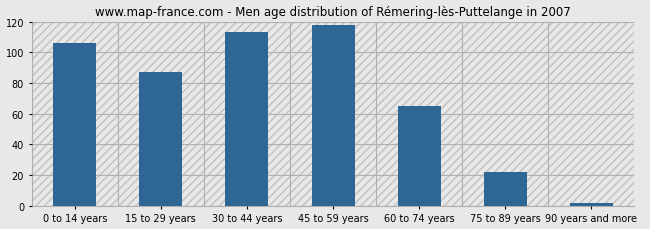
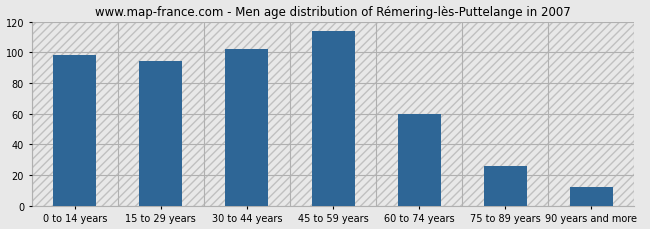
0 to 14 years: 106 -> 98
15 to 29 years: 87 -> 94
30 to 44 years: 113 -> 102
45 to 59 years: 118 -> 114
60 to 74 years: 65 -> 60
75 to 89 years: 22 -> 26
90 years and more: 2 -> 12
